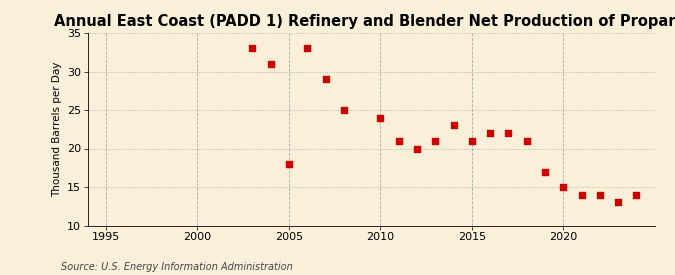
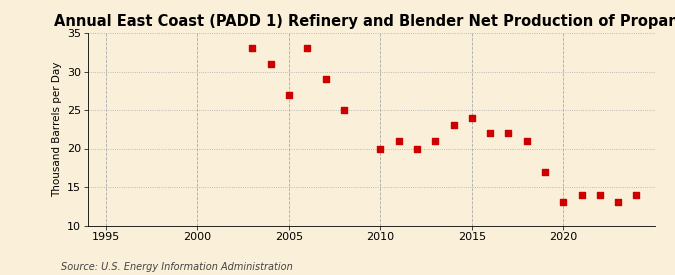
2005: 18 -> 27
2010: 24 -> 20
2015: 21 -> 24
2020: 15 -> 13
